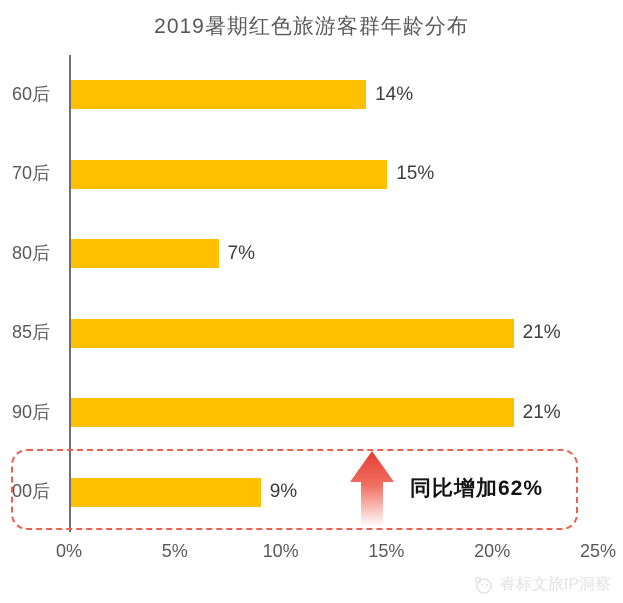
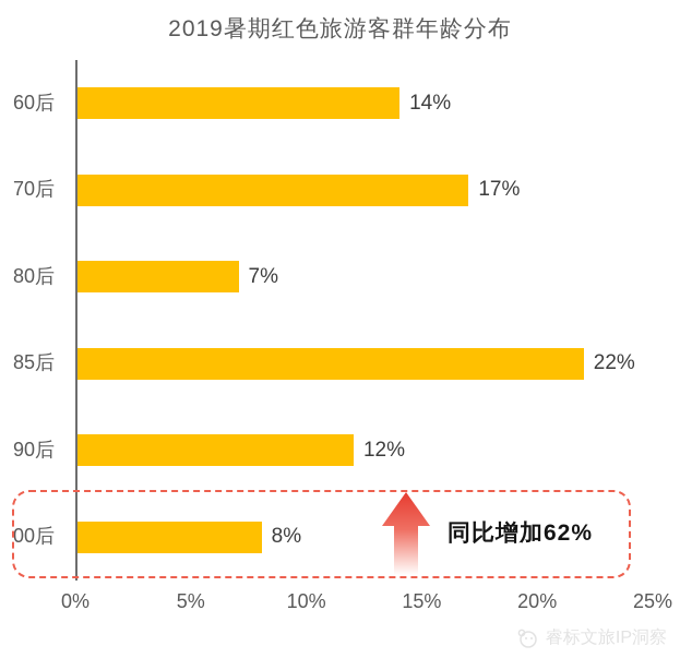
70后: 15% -> 17%
85后: 21% -> 22%
90后: 21% -> 12%
00后: 9% -> 8%
